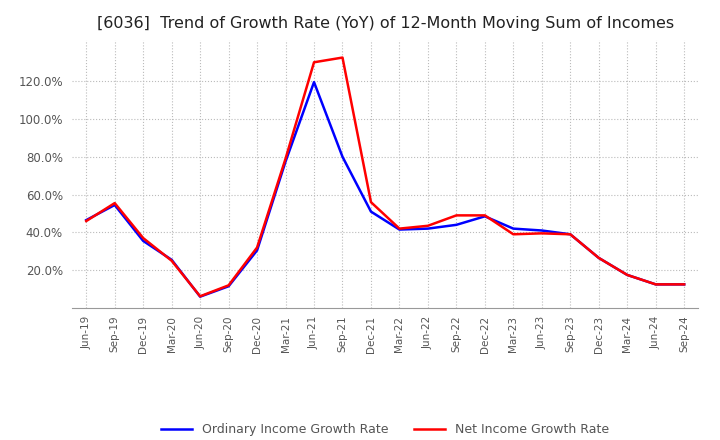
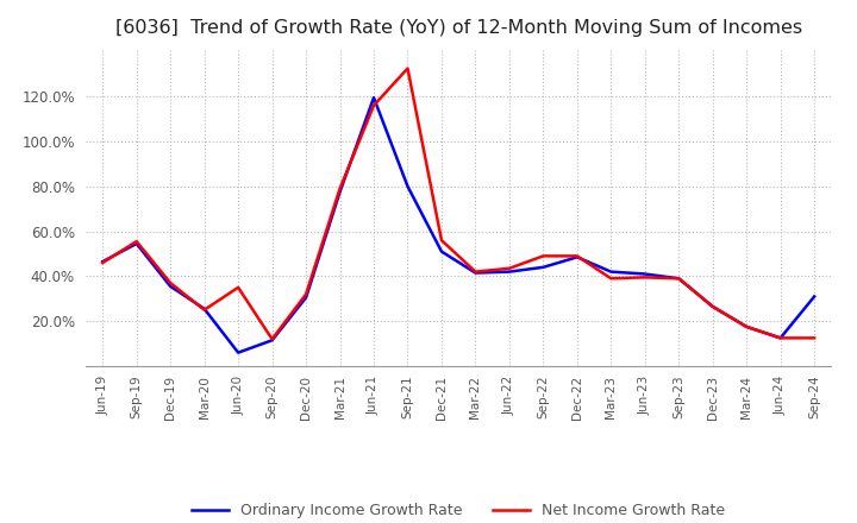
Net Income Growth Rate/Jun-20: 6% -> 35%
Net Income Growth Rate/Jun-21: 130% -> 116%
Ordinary Income Growth Rate/Sep-24: 12% -> 31%
